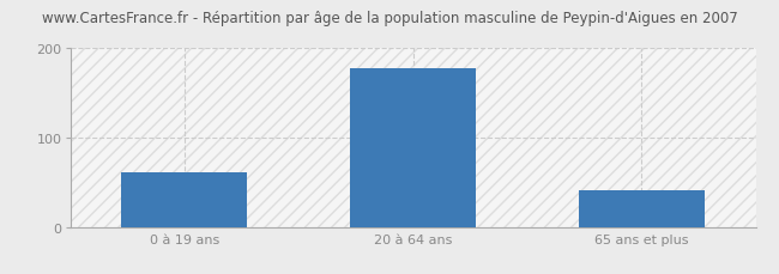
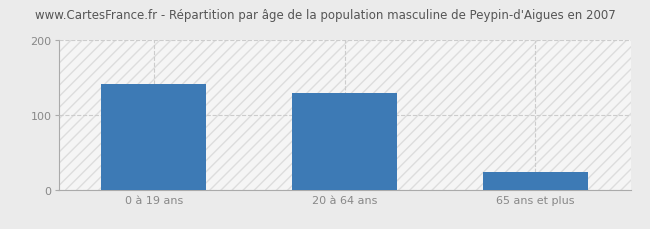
0 à 19 ans: 62 -> 142
20 à 64 ans: 178 -> 130
65 ans et plus: 42 -> 24
